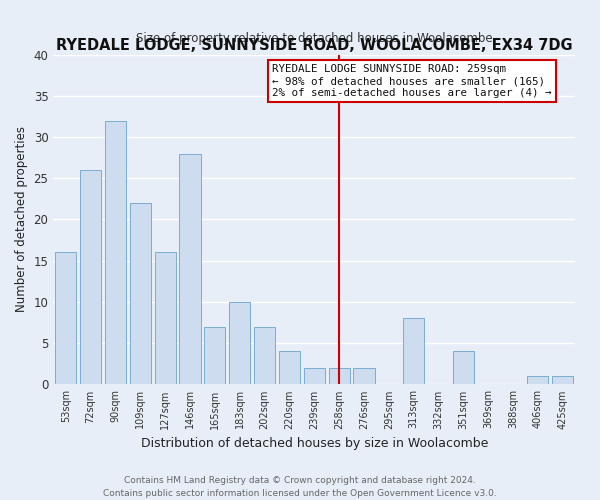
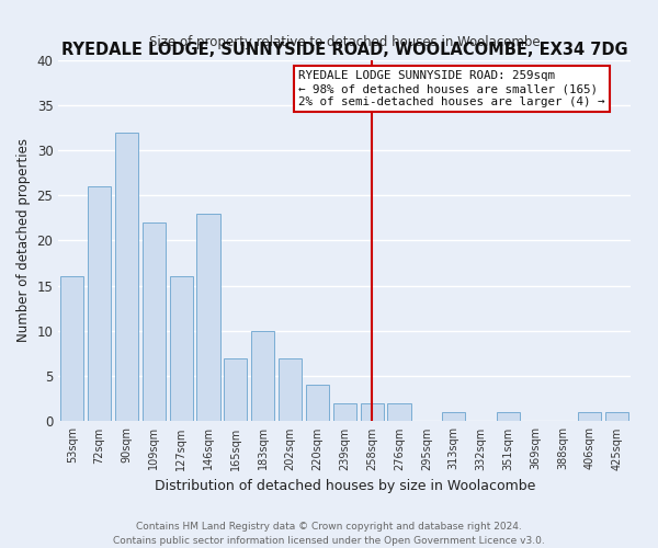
146sqm: 28 -> 23
313sqm: 8 -> 1
351sqm: 4 -> 1
